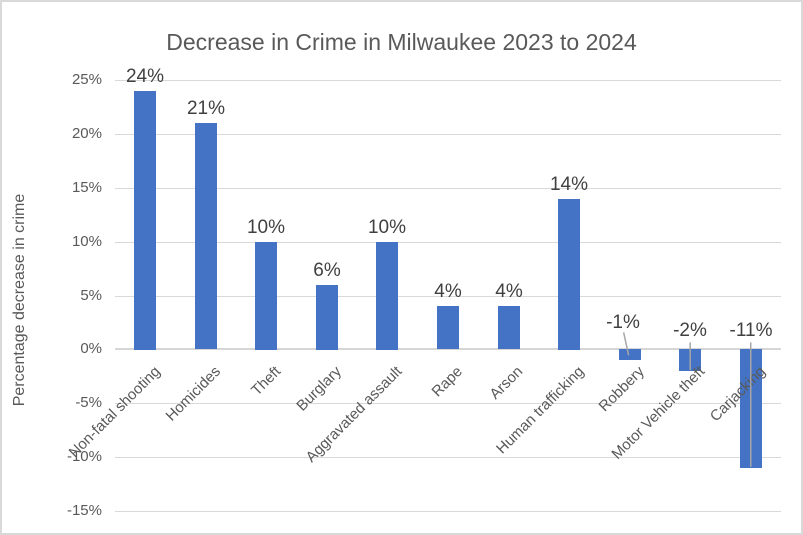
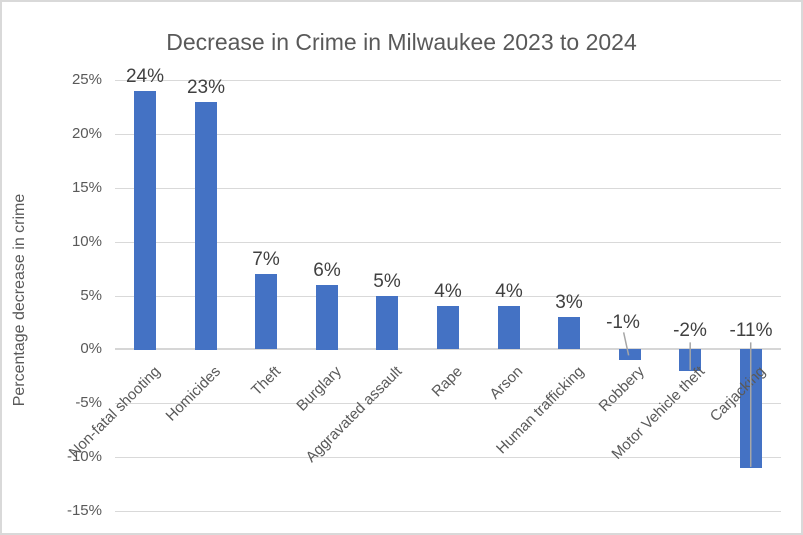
Homicides: 21% -> 23%
Theft: 10% -> 7%
Aggravated assault: 10% -> 5%
Human trafficking: 14% -> 3%
